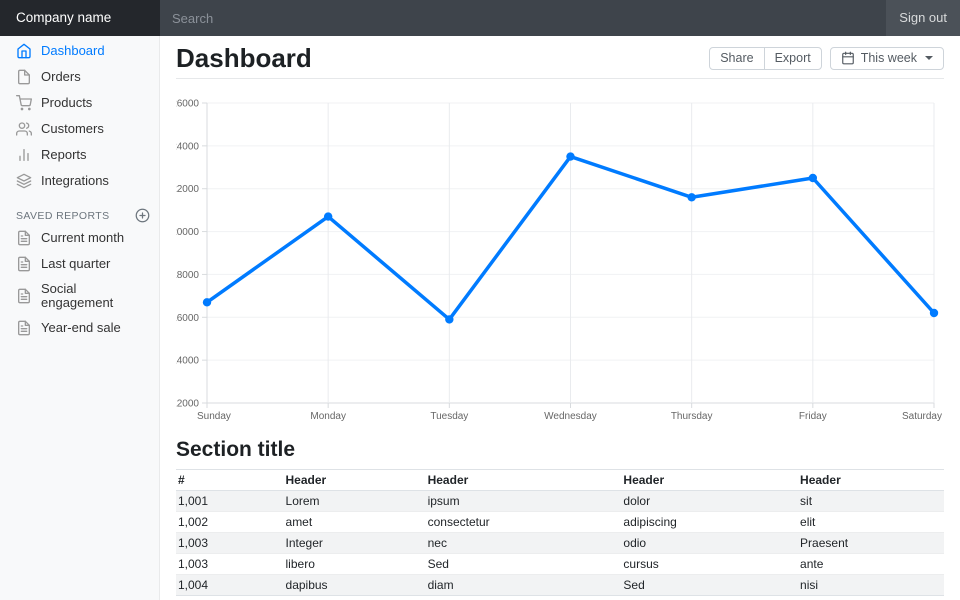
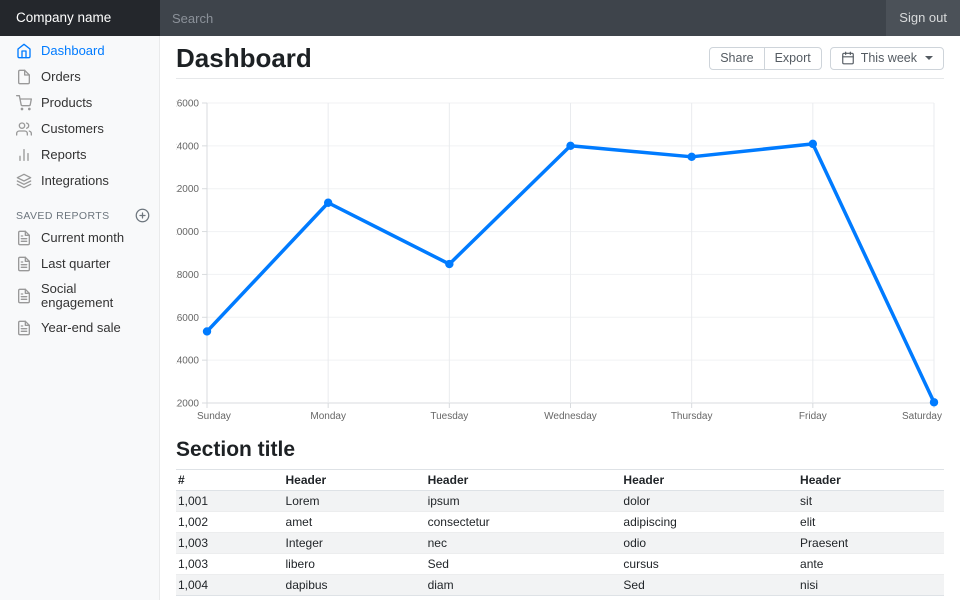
Sunday: 16700 -> 15300
Monday: 20700 -> 21300
Tuesday: 15900 -> 18500
Wednesday: 23500 -> 24000
Thursday: 21600 -> 23500
Friday: 22500 -> 24100
Saturday: 16200 -> 12000
